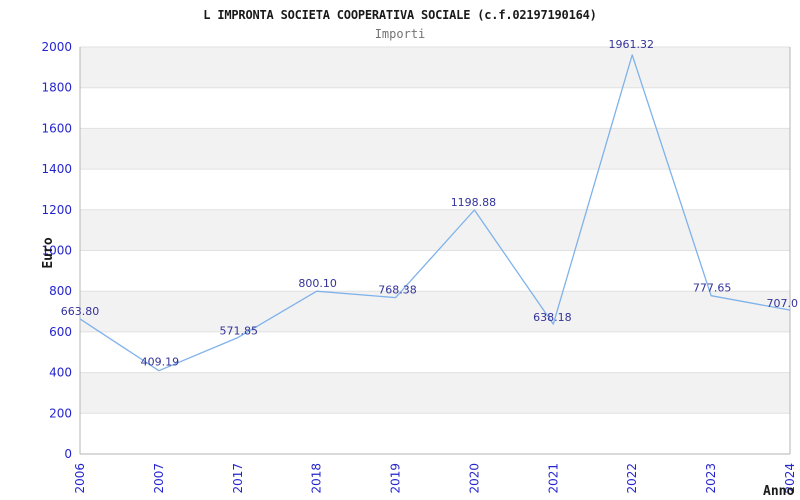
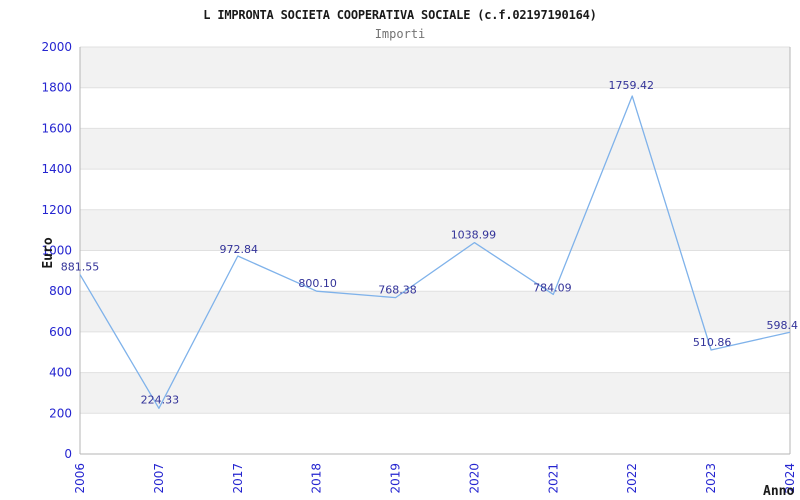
2006: 663.80 -> 881.55
2007: 409.19 -> 224.33
2017: 571.85 -> 972.84
2020: 1198.88 -> 1038.99
2021: 638.18 -> 784.09
2022: 1961.32 -> 1759.42
2023: 777.65 -> 510.86
2024: 707.0 -> 598.4
